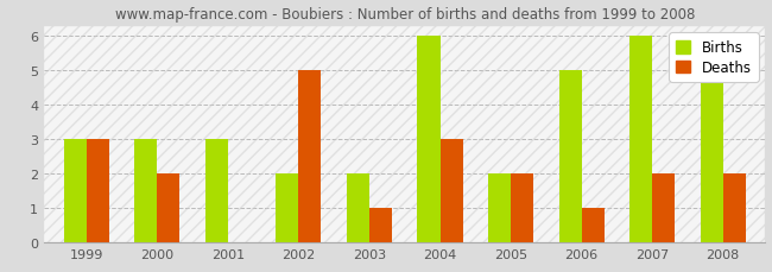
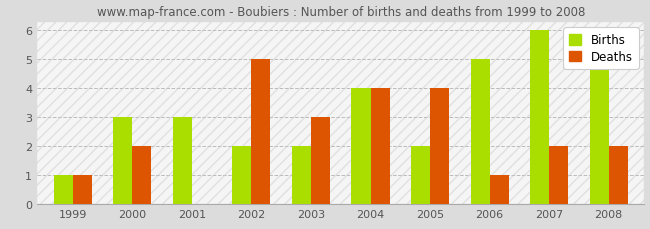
Births/1999: 3 -> 1
Deaths/1999: 3 -> 1
Deaths/2003: 1 -> 3
Births/2004: 6 -> 4
Deaths/2004: 3 -> 4
Deaths/2005: 2 -> 4
